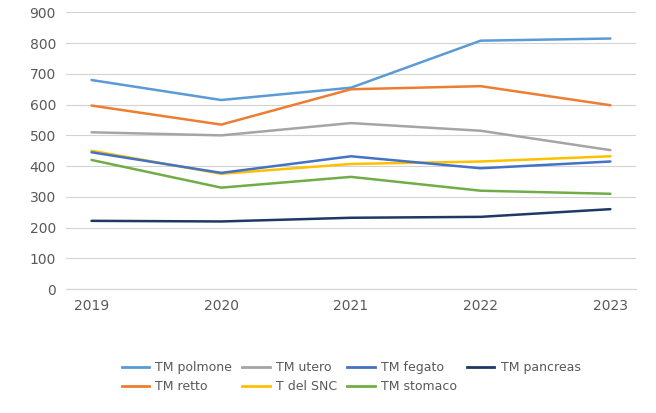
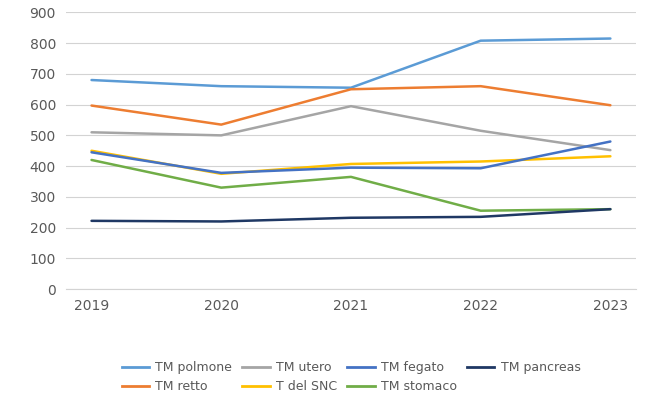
TM polmone/2020: 615 -> 660
TM utero/2021: 540 -> 595
TM fegato/2021: 432 -> 395
TM stomaco/2022: 320 -> 255
TM fegato/2023: 415 -> 480
TM stomaco/2023: 310 -> 260
